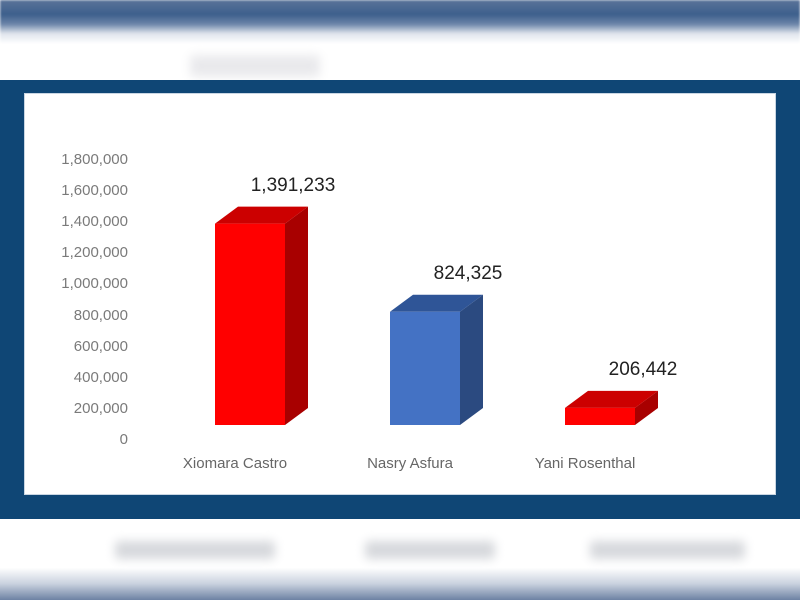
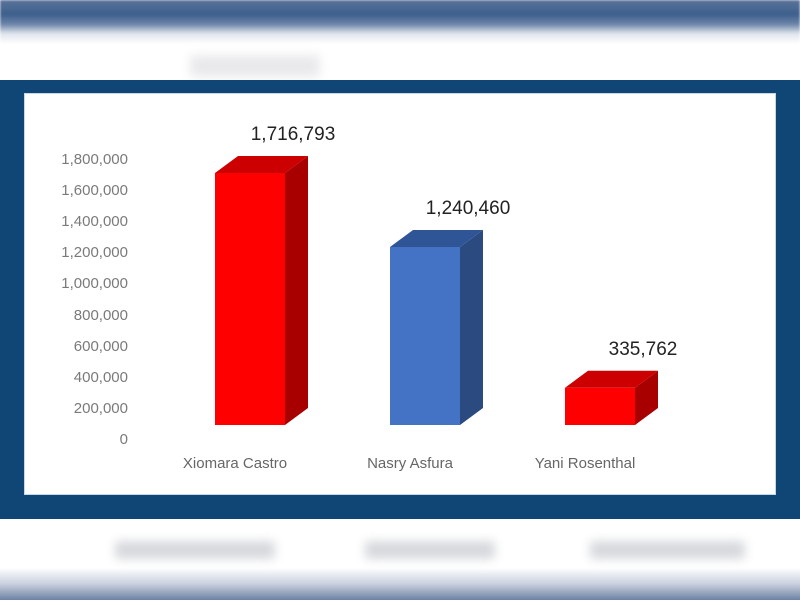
Xiomara Castro: 1,391,233 -> 1,716,793
Nasry Asfura: 824,325 -> 1,240,460
Yani Rosenthal: 206,442 -> 335,762
